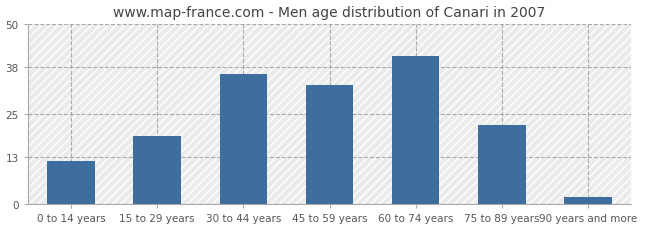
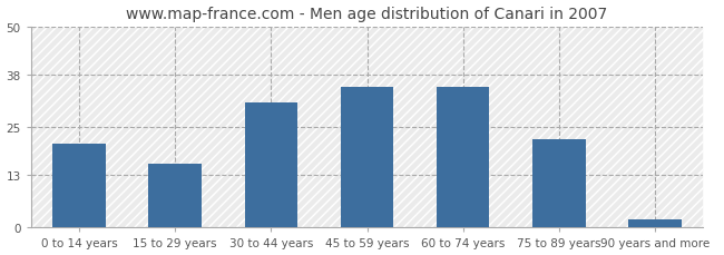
0 to 14 years: 12 -> 21
15 to 29 years: 19 -> 16
30 to 44 years: 36 -> 31
45 to 59 years: 33 -> 35
60 to 74 years: 41 -> 35
